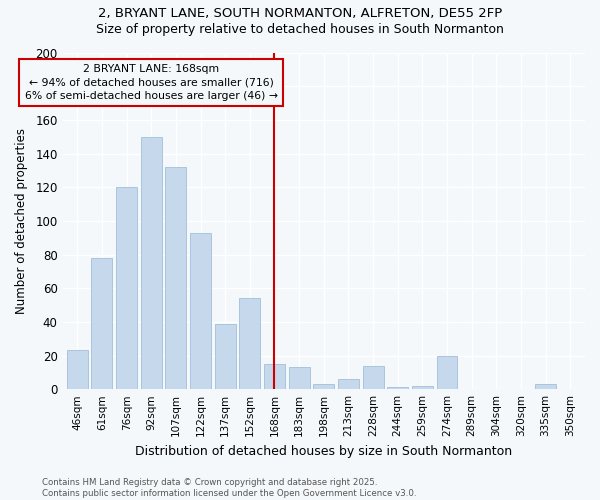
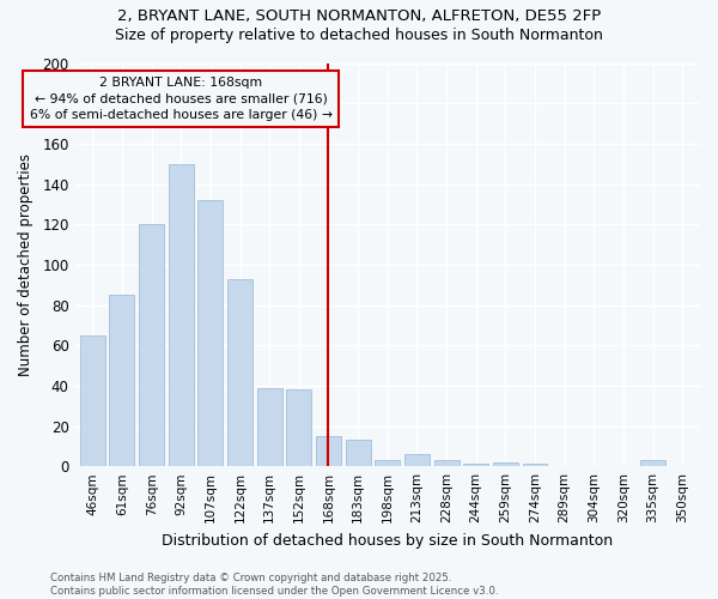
46sqm: 23 -> 65
61sqm: 78 -> 85
152sqm: 54 -> 38
228sqm: 14 -> 3
274sqm: 20 -> 1
